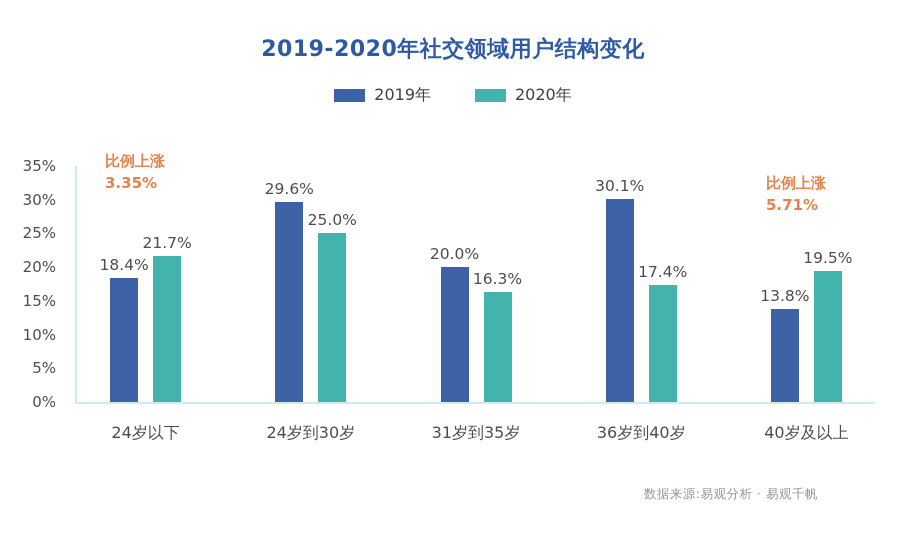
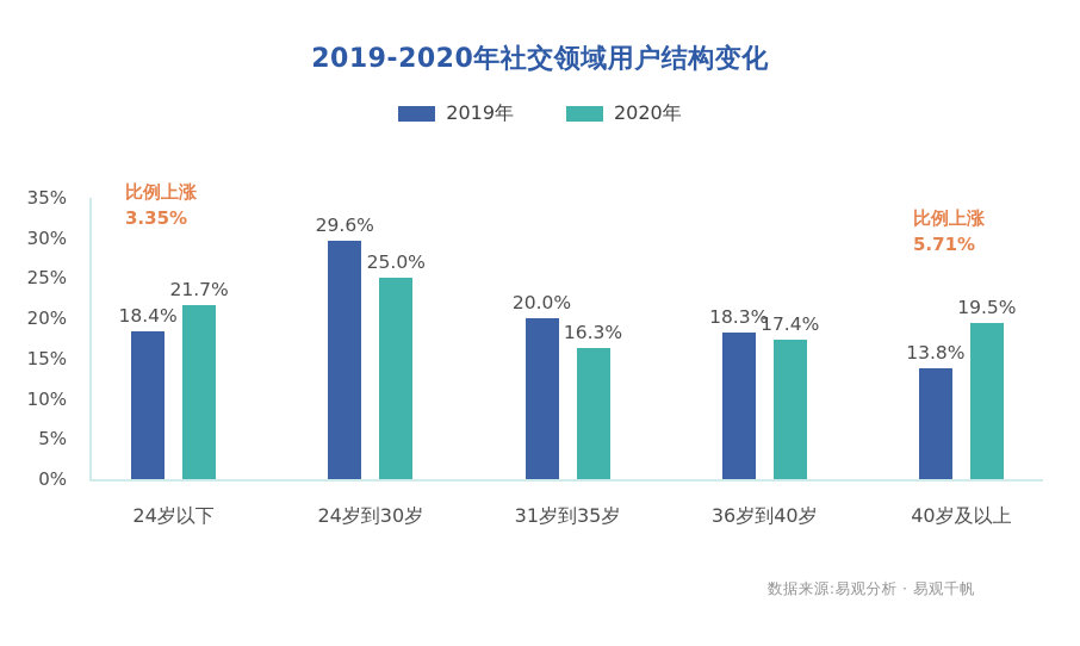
2019年/36岁到40岁: 30.1% -> 18.3%
